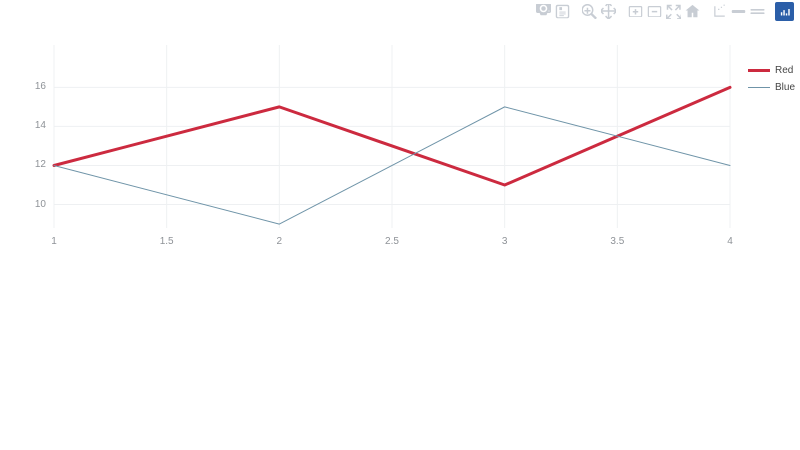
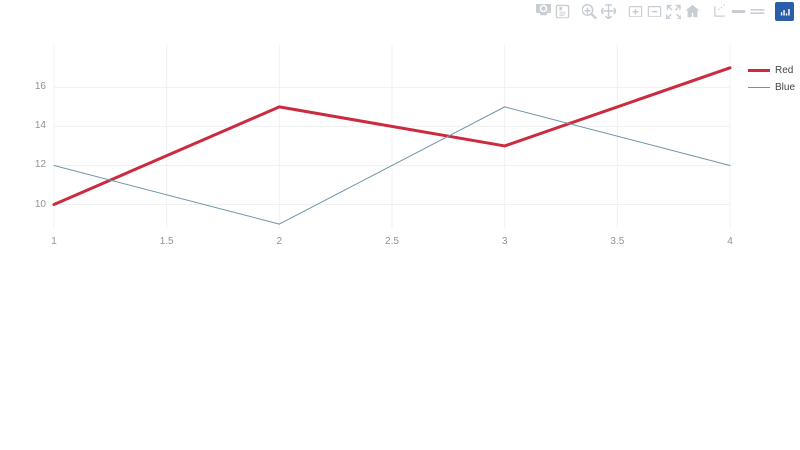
Red/1: 12 -> 10
Red/3: 11 -> 13
Red/4: 16 -> 17
